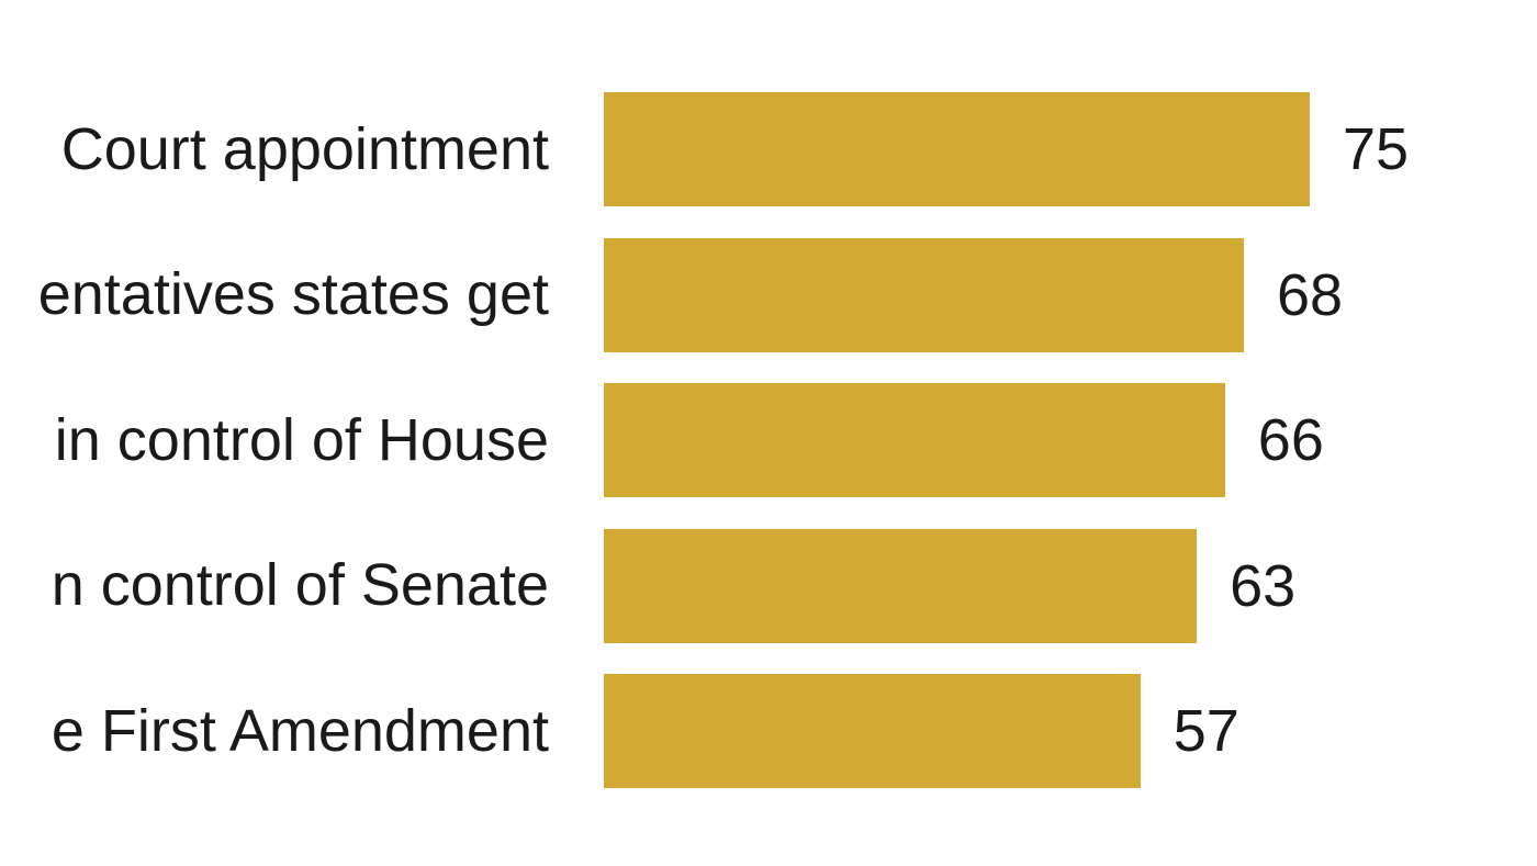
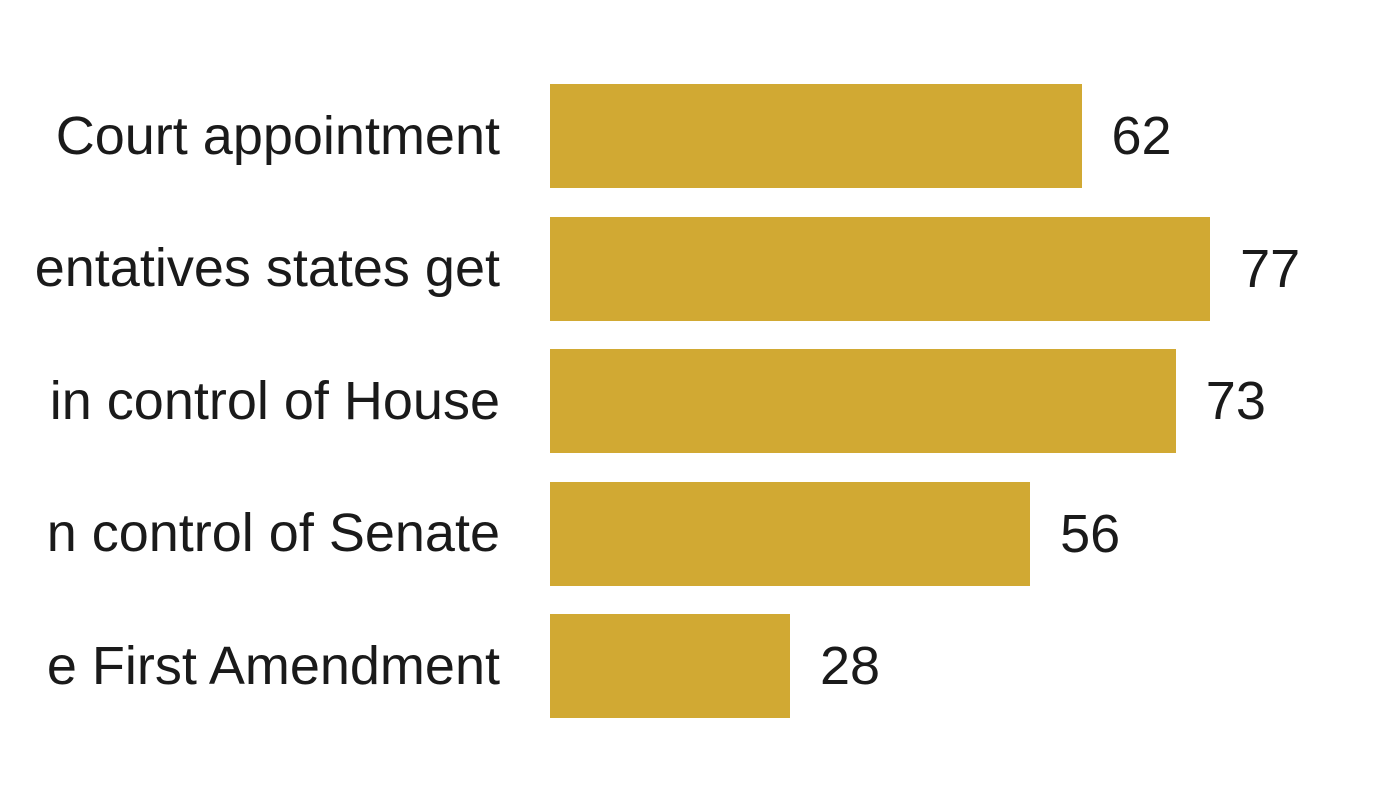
Court appointment: 75 -> 62
entatives states get: 68 -> 77
in control of House: 66 -> 73
n control of Senate: 63 -> 56
e First Amendment: 57 -> 28
